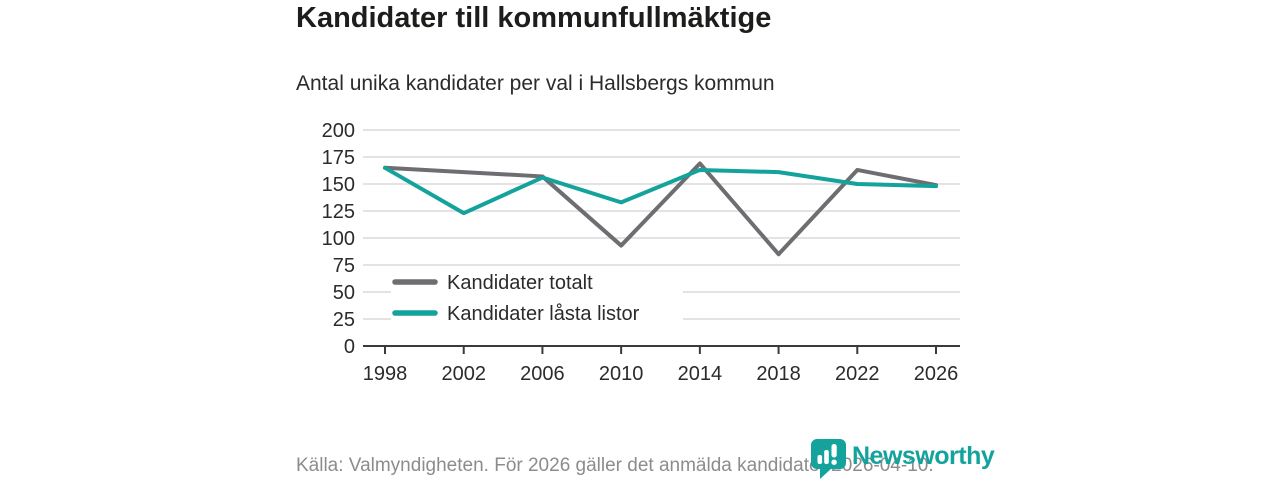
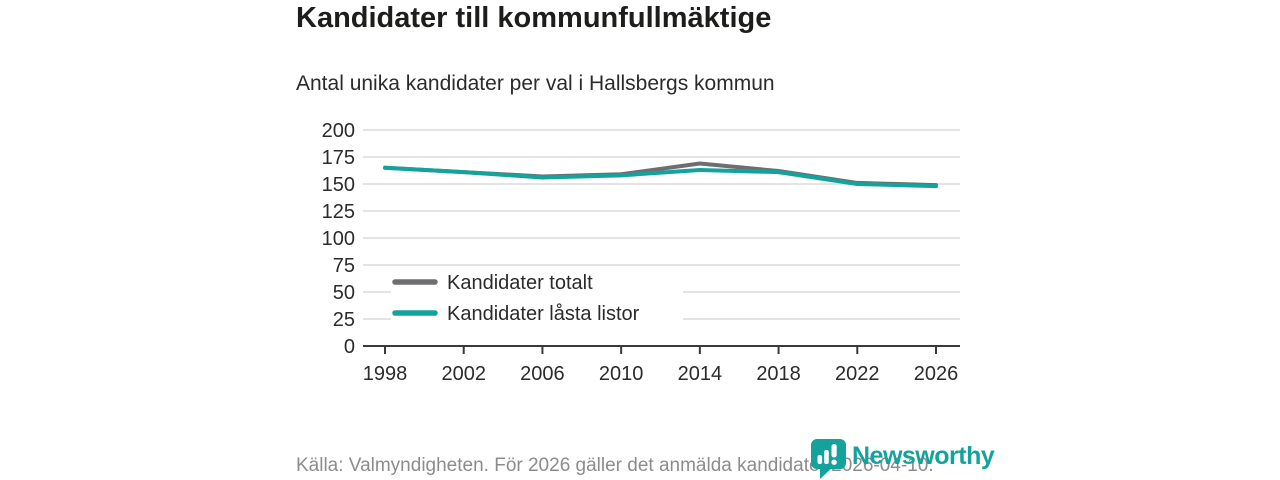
Kandidater låsta listor/2002: 123 -> 161
Kandidater totalt/2010: 93 -> 159
Kandidater låsta listor/2010: 133 -> 158
Kandidater totalt/2018: 85 -> 162
Kandidater totalt/2022: 163 -> 151
